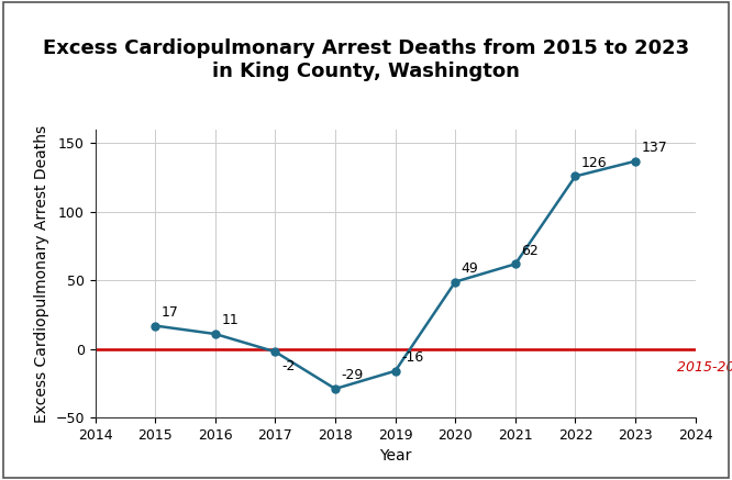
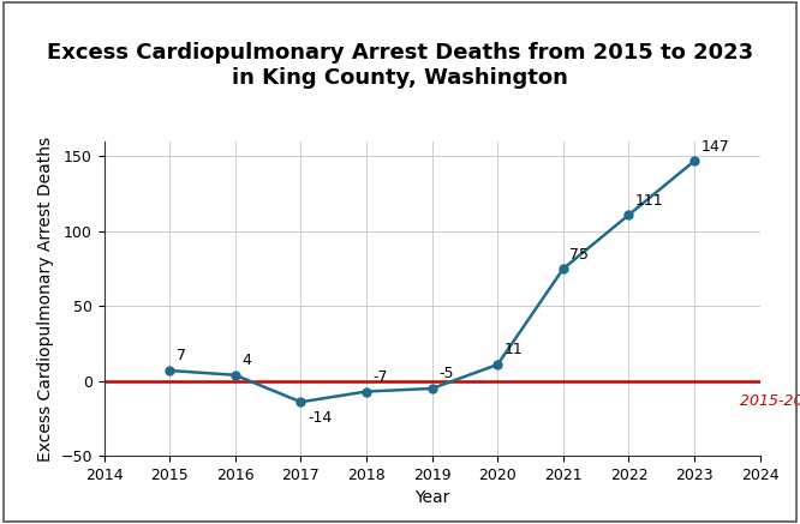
2015: 17 -> 7
2016: 11 -> 4
2017: -2 -> -14
2018: -29 -> -7
2019: -16 -> -5
2020: 49 -> 11
2021: 62 -> 75
2022: 126 -> 111
2023: 137 -> 147
